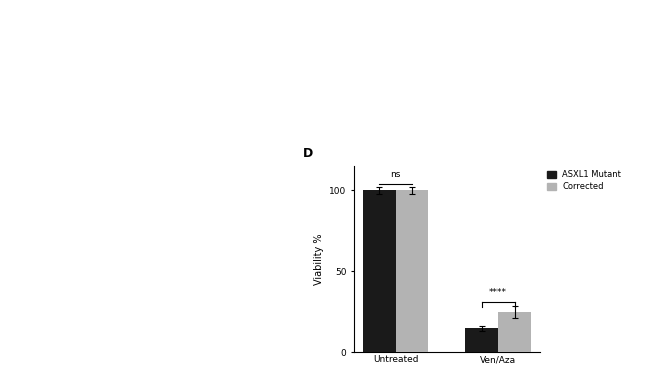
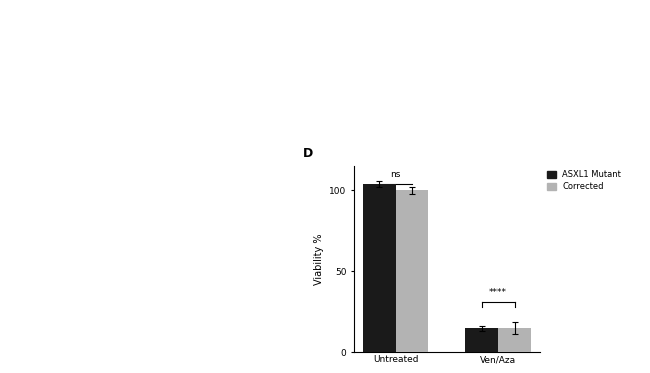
ASXL1 Mutant/Untreated: 100 -> 104
Corrected/Ven/Aza: 25 -> 15
